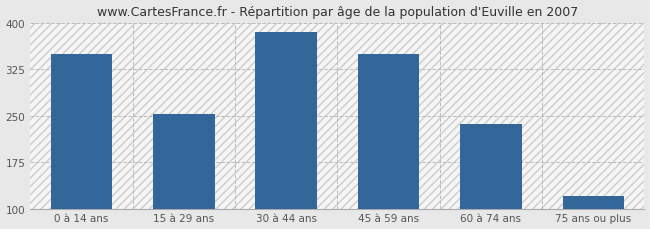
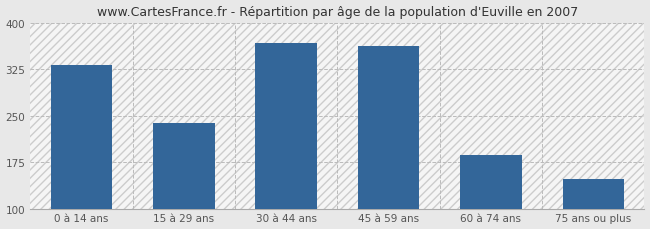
0 à 14 ans: 350 -> 332
15 à 29 ans: 252 -> 238
30 à 44 ans: 385 -> 368
45 à 59 ans: 349 -> 362
60 à 74 ans: 237 -> 186
75 ans ou plus: 120 -> 148
